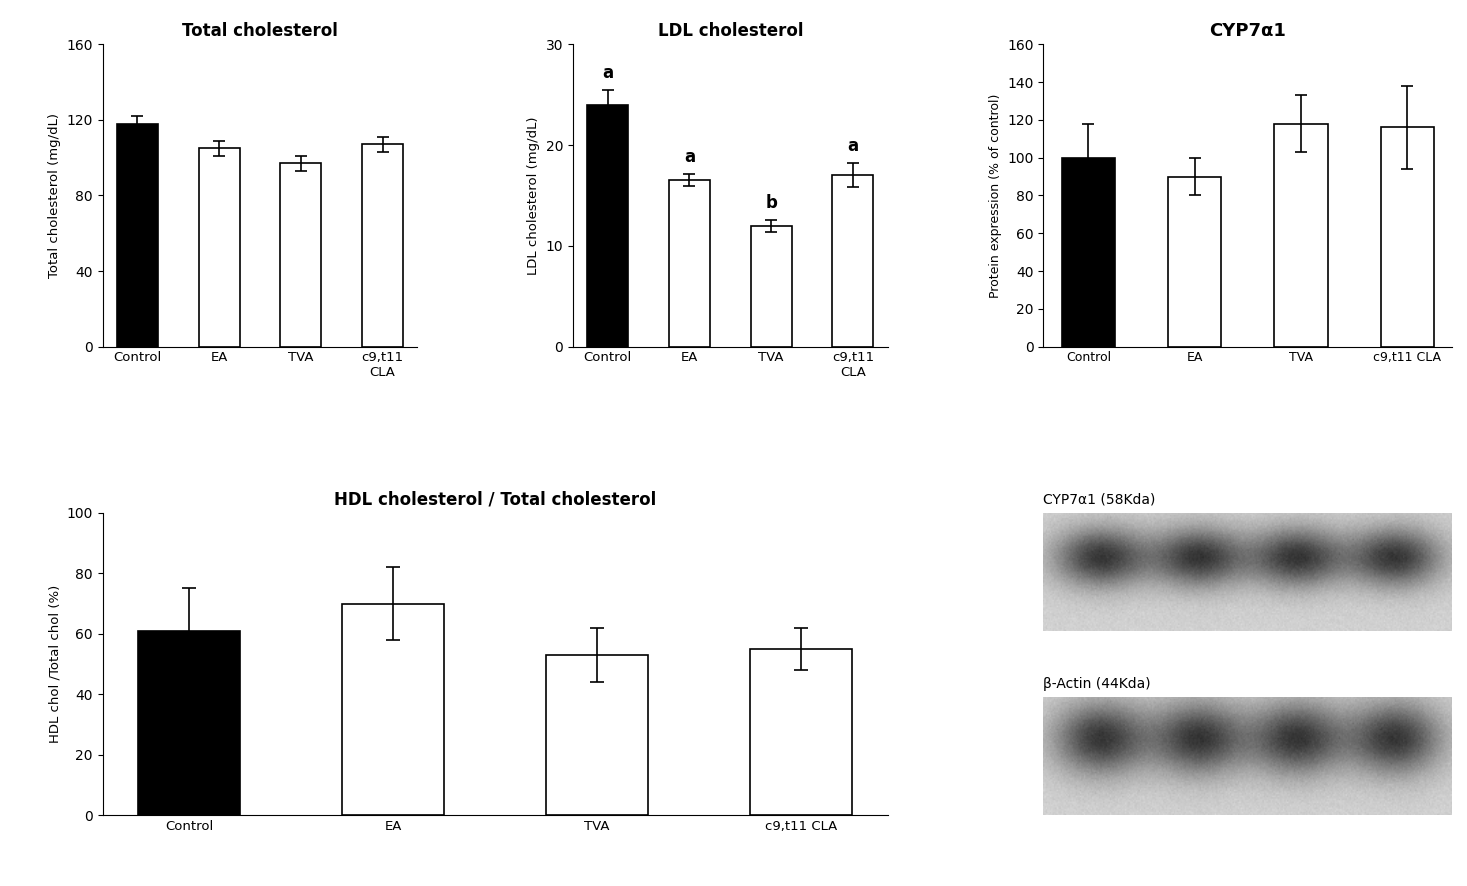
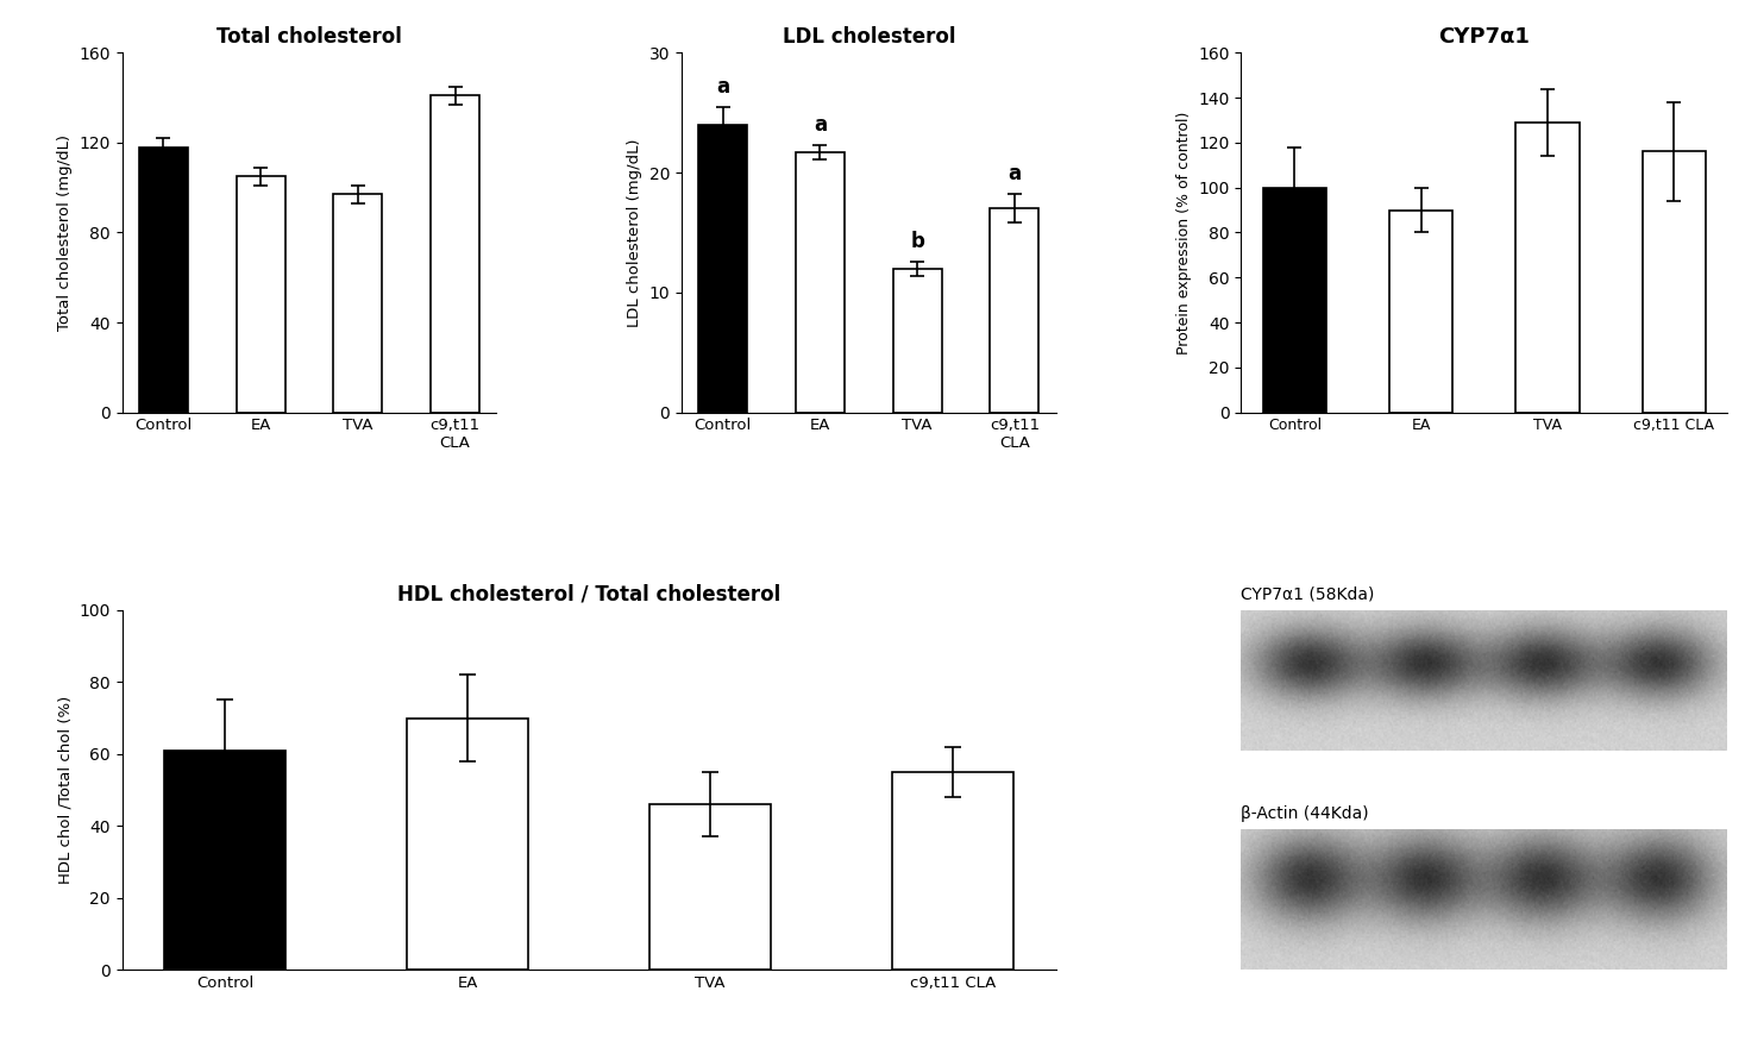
Total cholesterol/c9,t11 CLA: 107 -> 141
LDL cholesterol/EA: 16.5 -> 21.7
CYP7α1/TVA: 118 -> 129
HDL cholesterol / Total cholesterol/TVA: 53 -> 46
